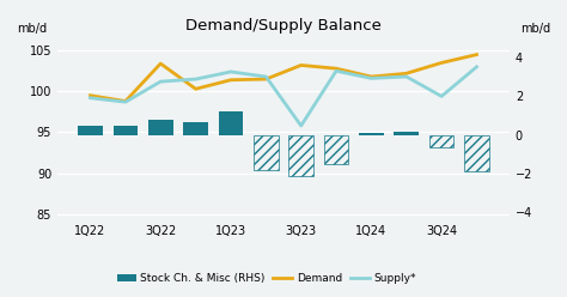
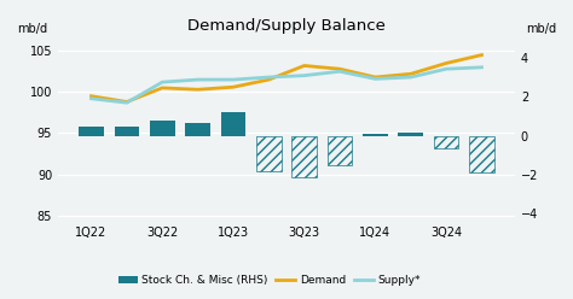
Demand/3Q22: 103.4 -> 100.5
Demand/1Q23: 101.4 -> 100.6
Supply*/1Q23: 102.4 -> 101.5
Supply*/3Q23: 95.8 -> 102.0
Supply*/3Q24: 99.4 -> 102.8
